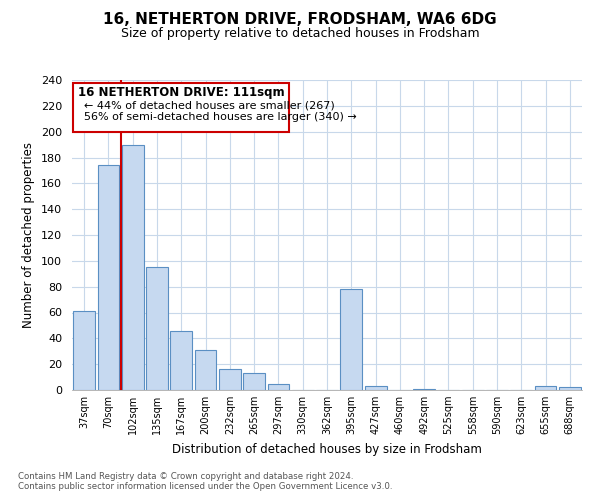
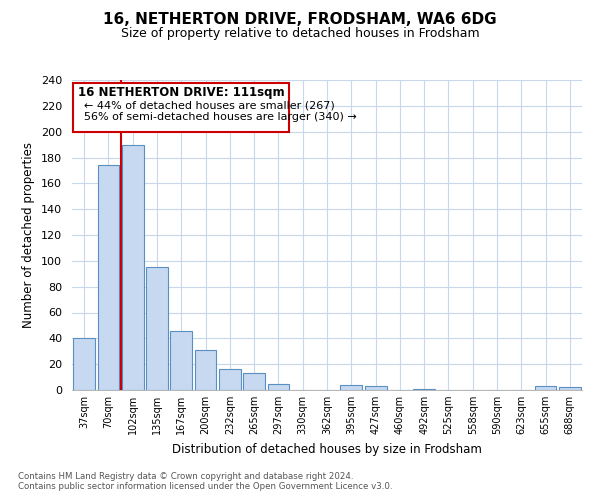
37sqm: 61 -> 40
395sqm: 78 -> 4
